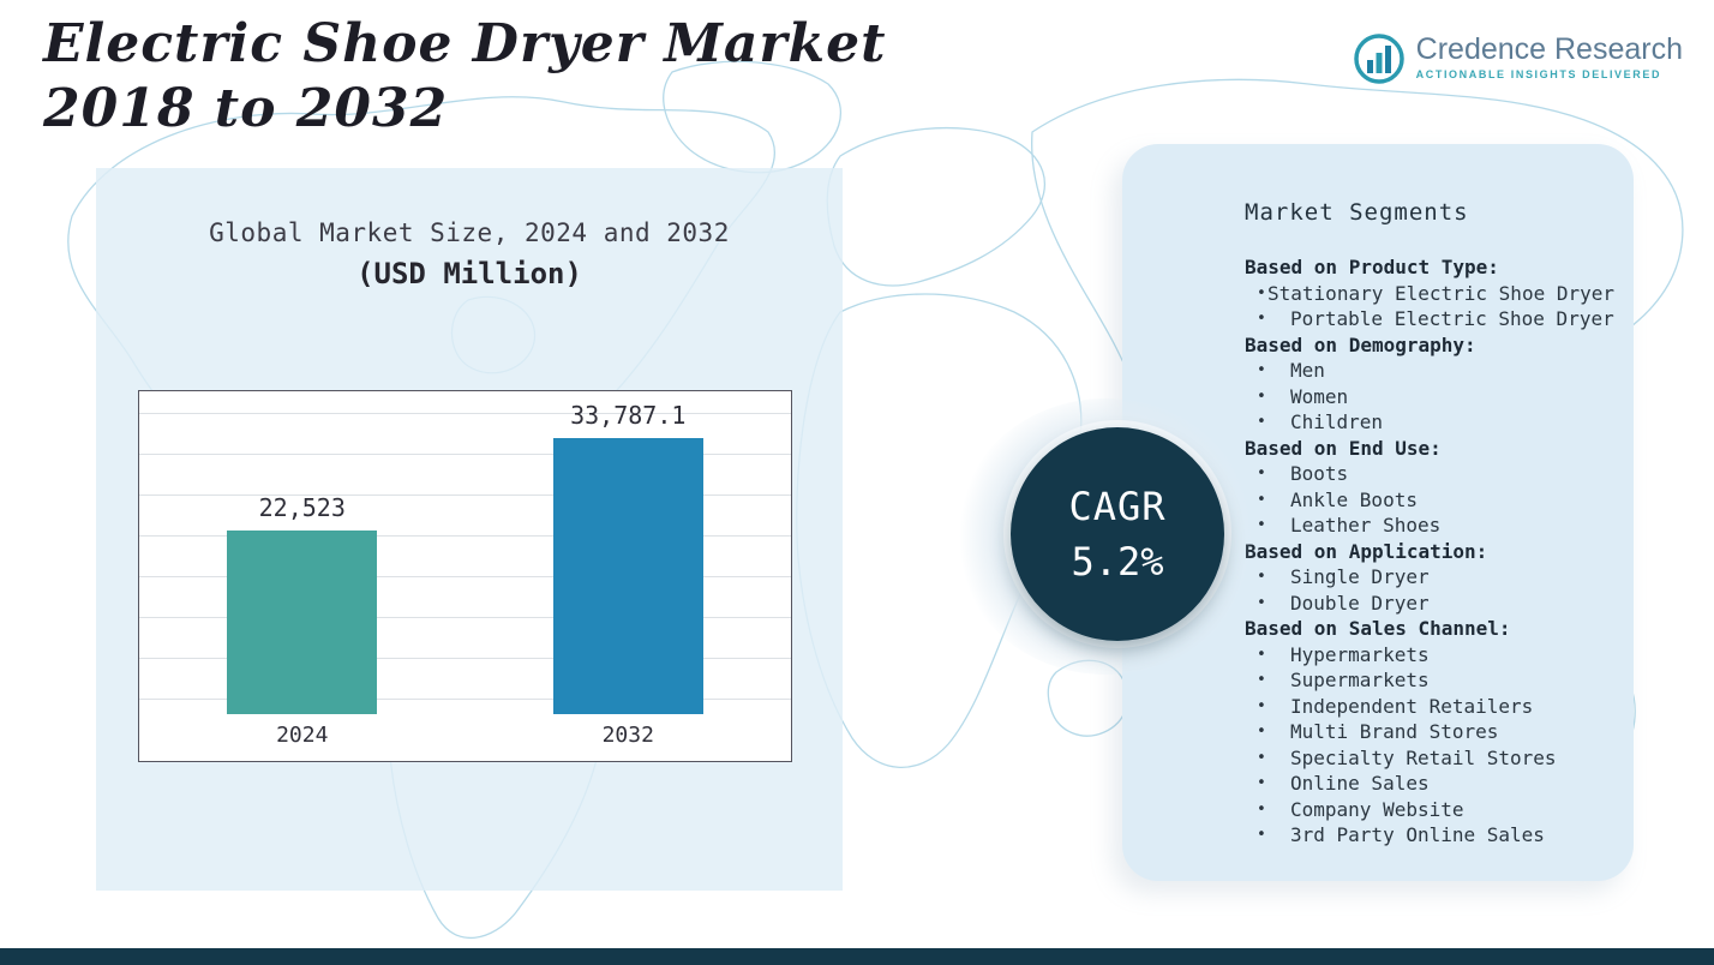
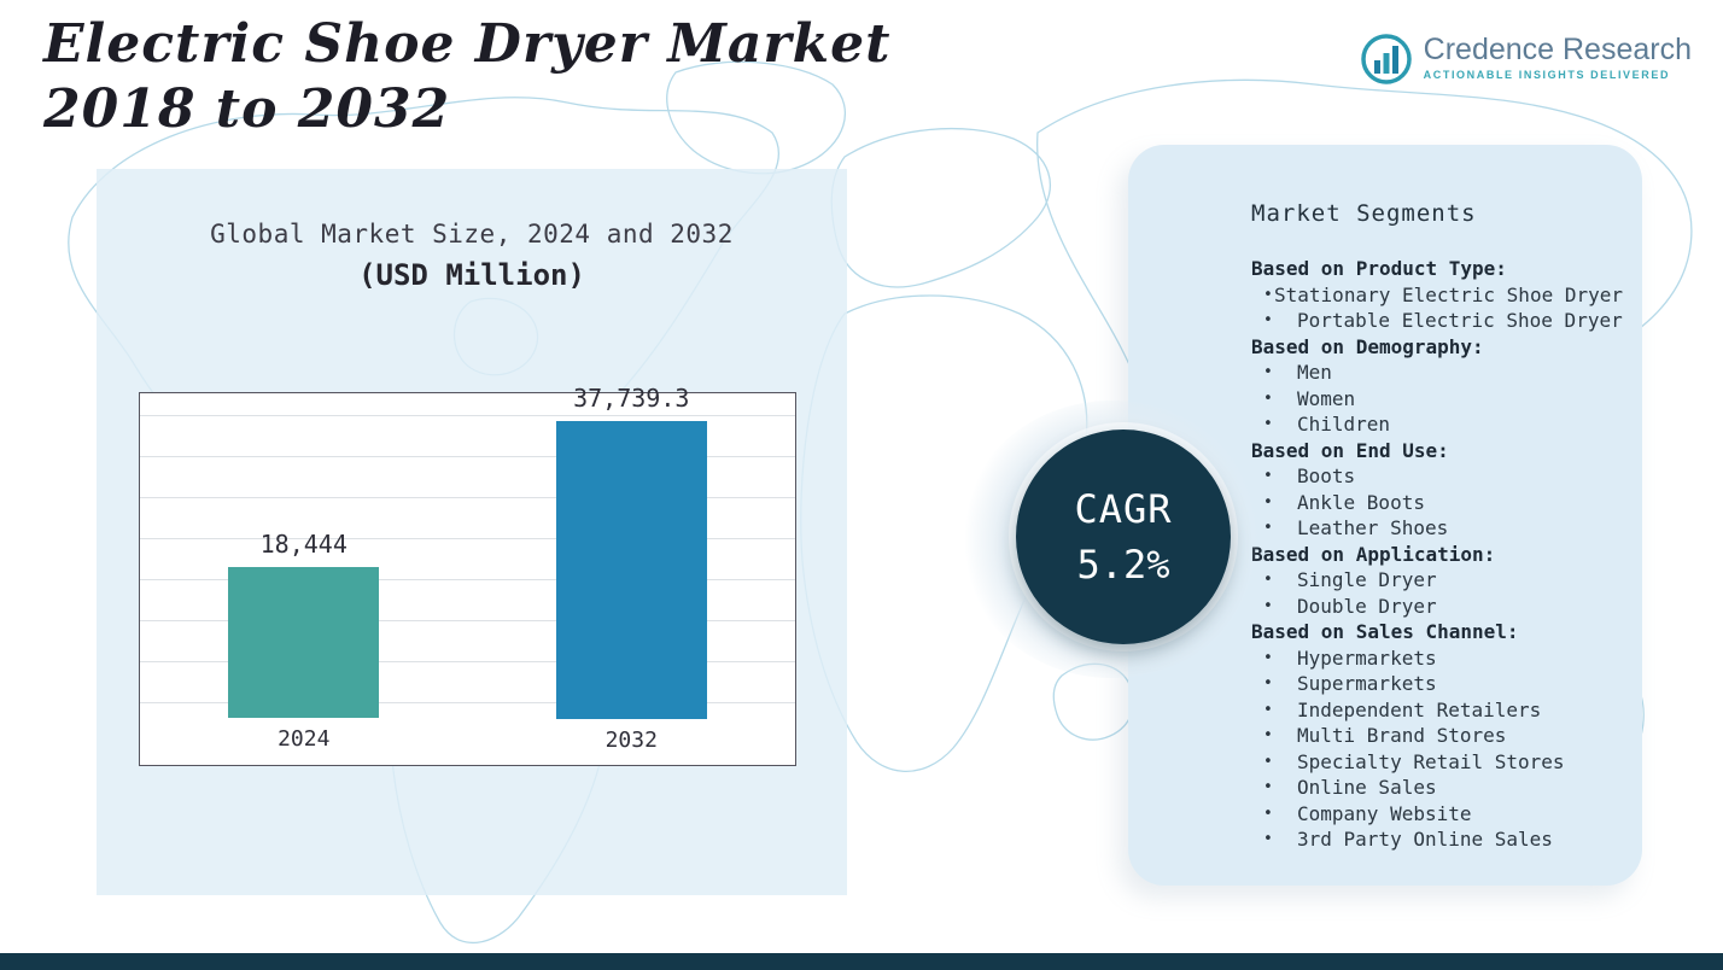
2024: 22,523 -> 18,444
2032: 33,787.1 -> 37,739.3
